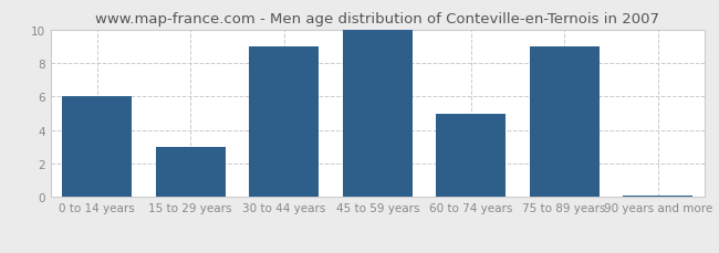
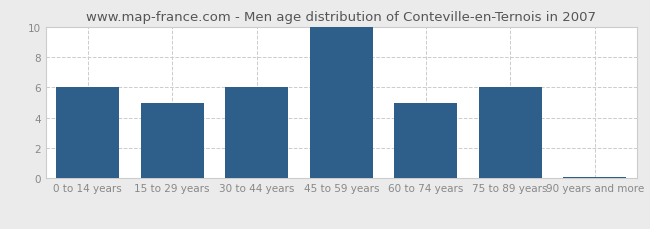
15 to 29 years: 3.0 -> 5.0
30 to 44 years: 9.0 -> 6.0
75 to 89 years: 9.0 -> 6.0
